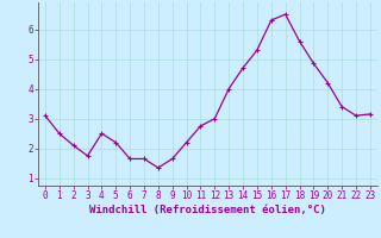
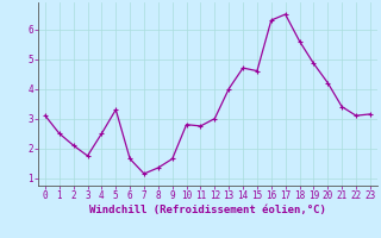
5: 2.20 -> 3.30
7: 1.65 -> 1.15
10: 2.20 -> 2.80
15: 5.30 -> 4.60
